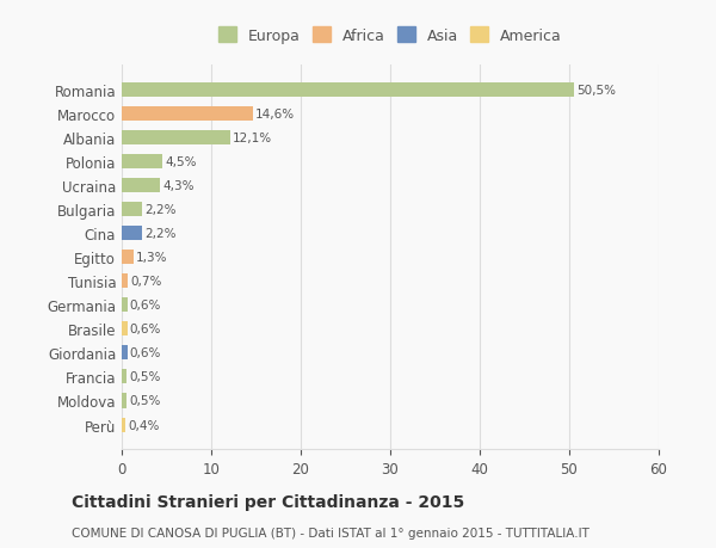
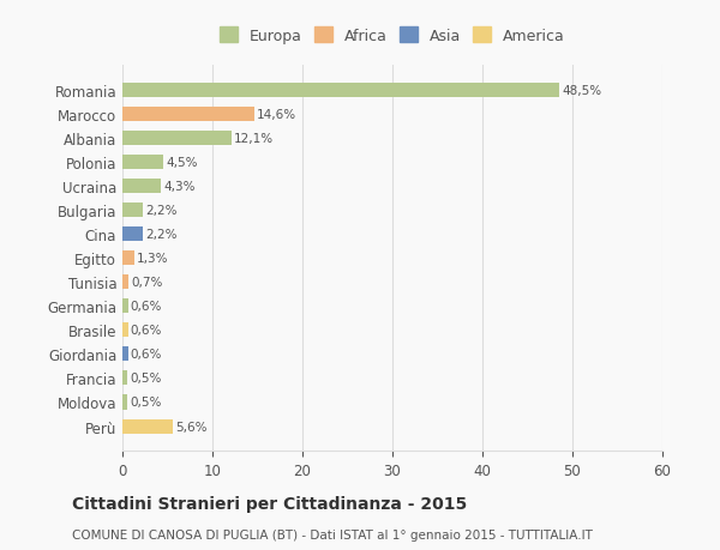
Romania: 50,5% -> 48,5%
Perù: 0,4% -> 5,6%
